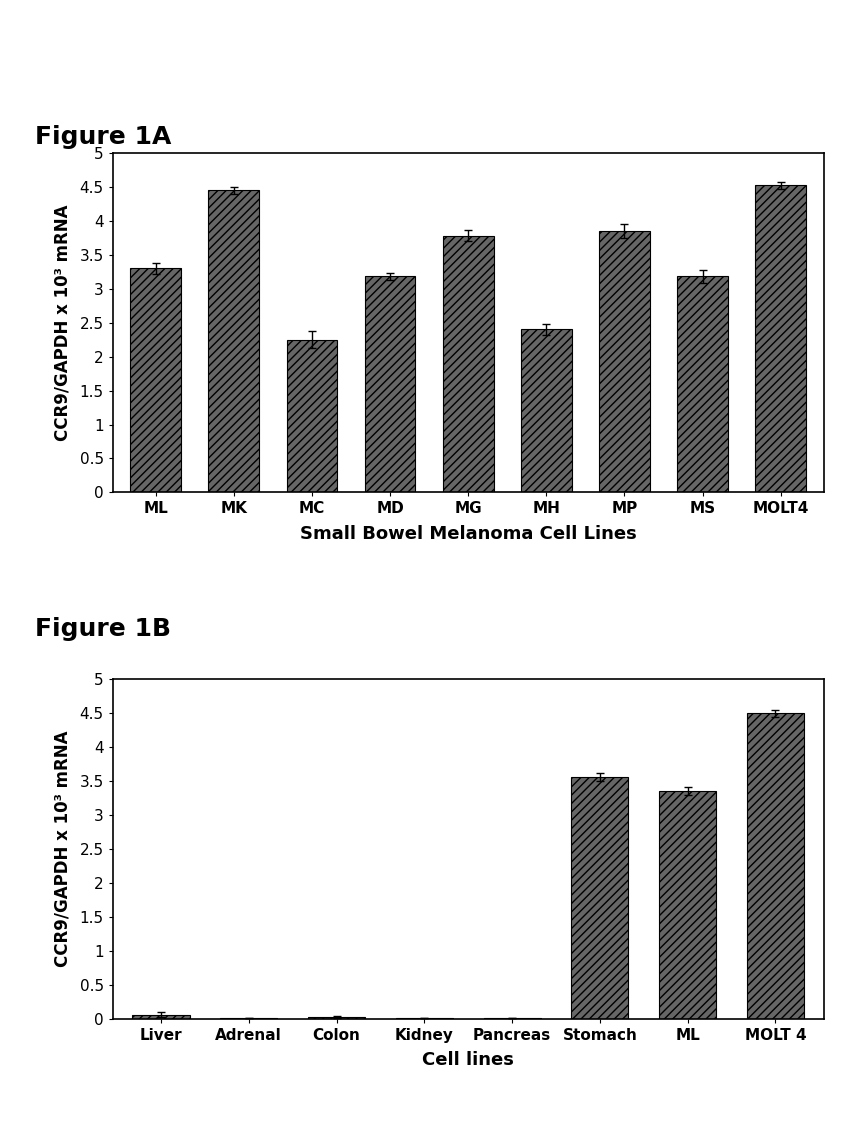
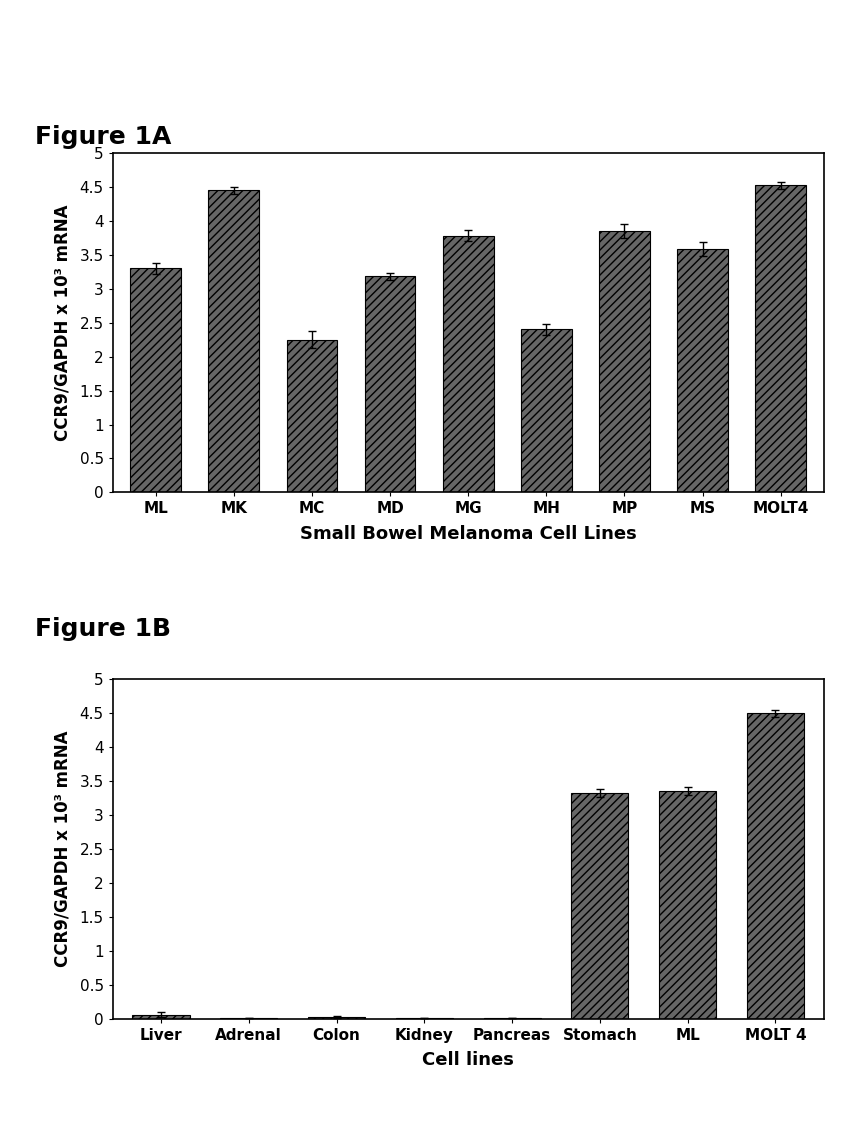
MS: 3.18 -> 3.58
Stomach: 3.56 -> 3.33
